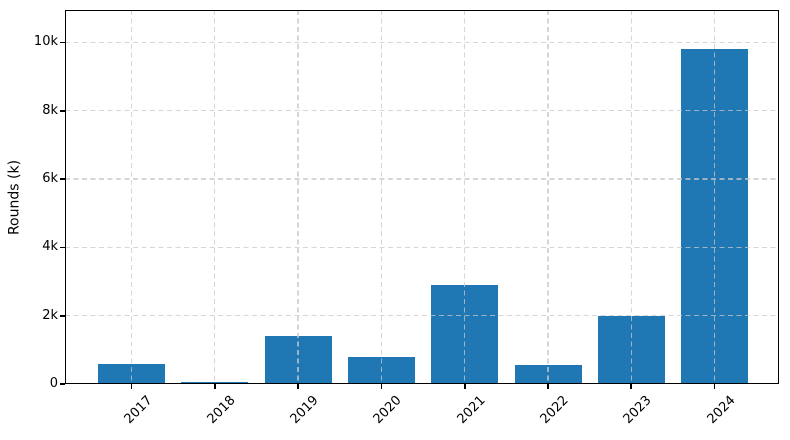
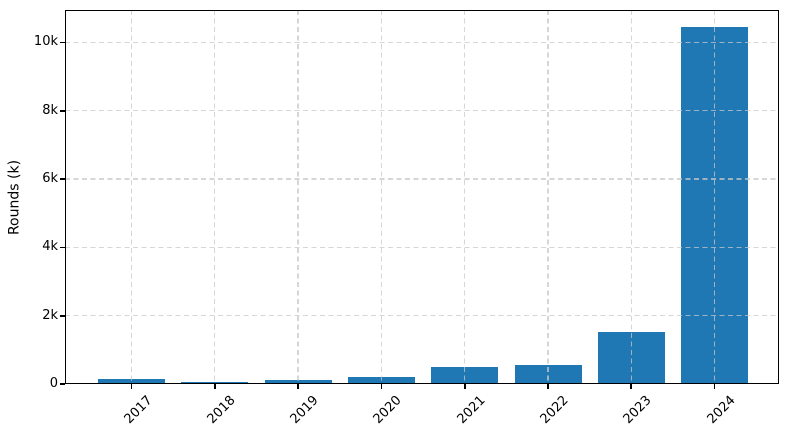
2017: 0.6k -> 0.2k
2019: 1.4k -> 0.1k
2020: 0.8k -> 0.2k
2021: 2.9k -> 0.5k
2023: 2.0k -> 1.5k
2024: 9.8k -> 10.4k
